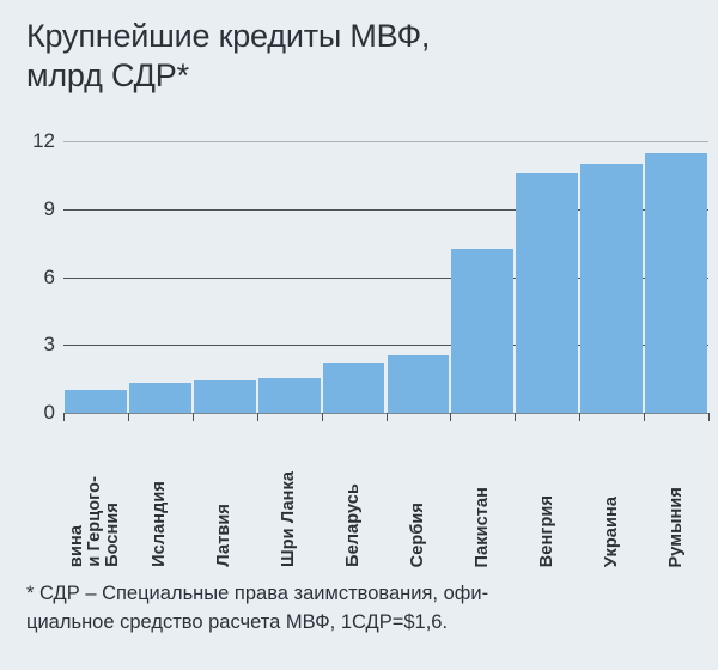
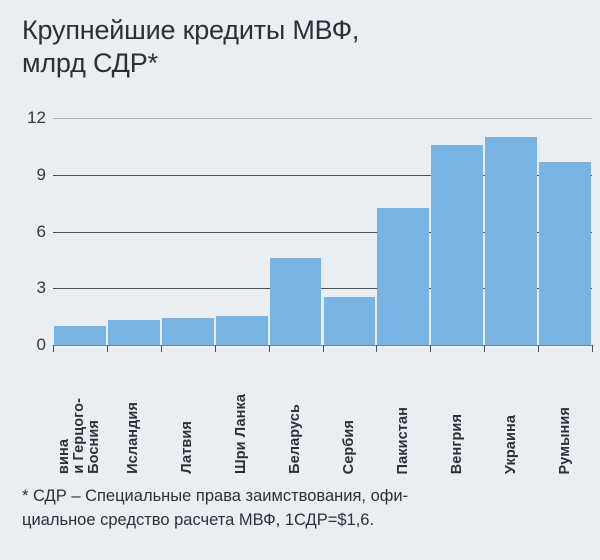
Беларусь: 2.2 -> 4.6
Румыния: 11.4 -> 9.7
